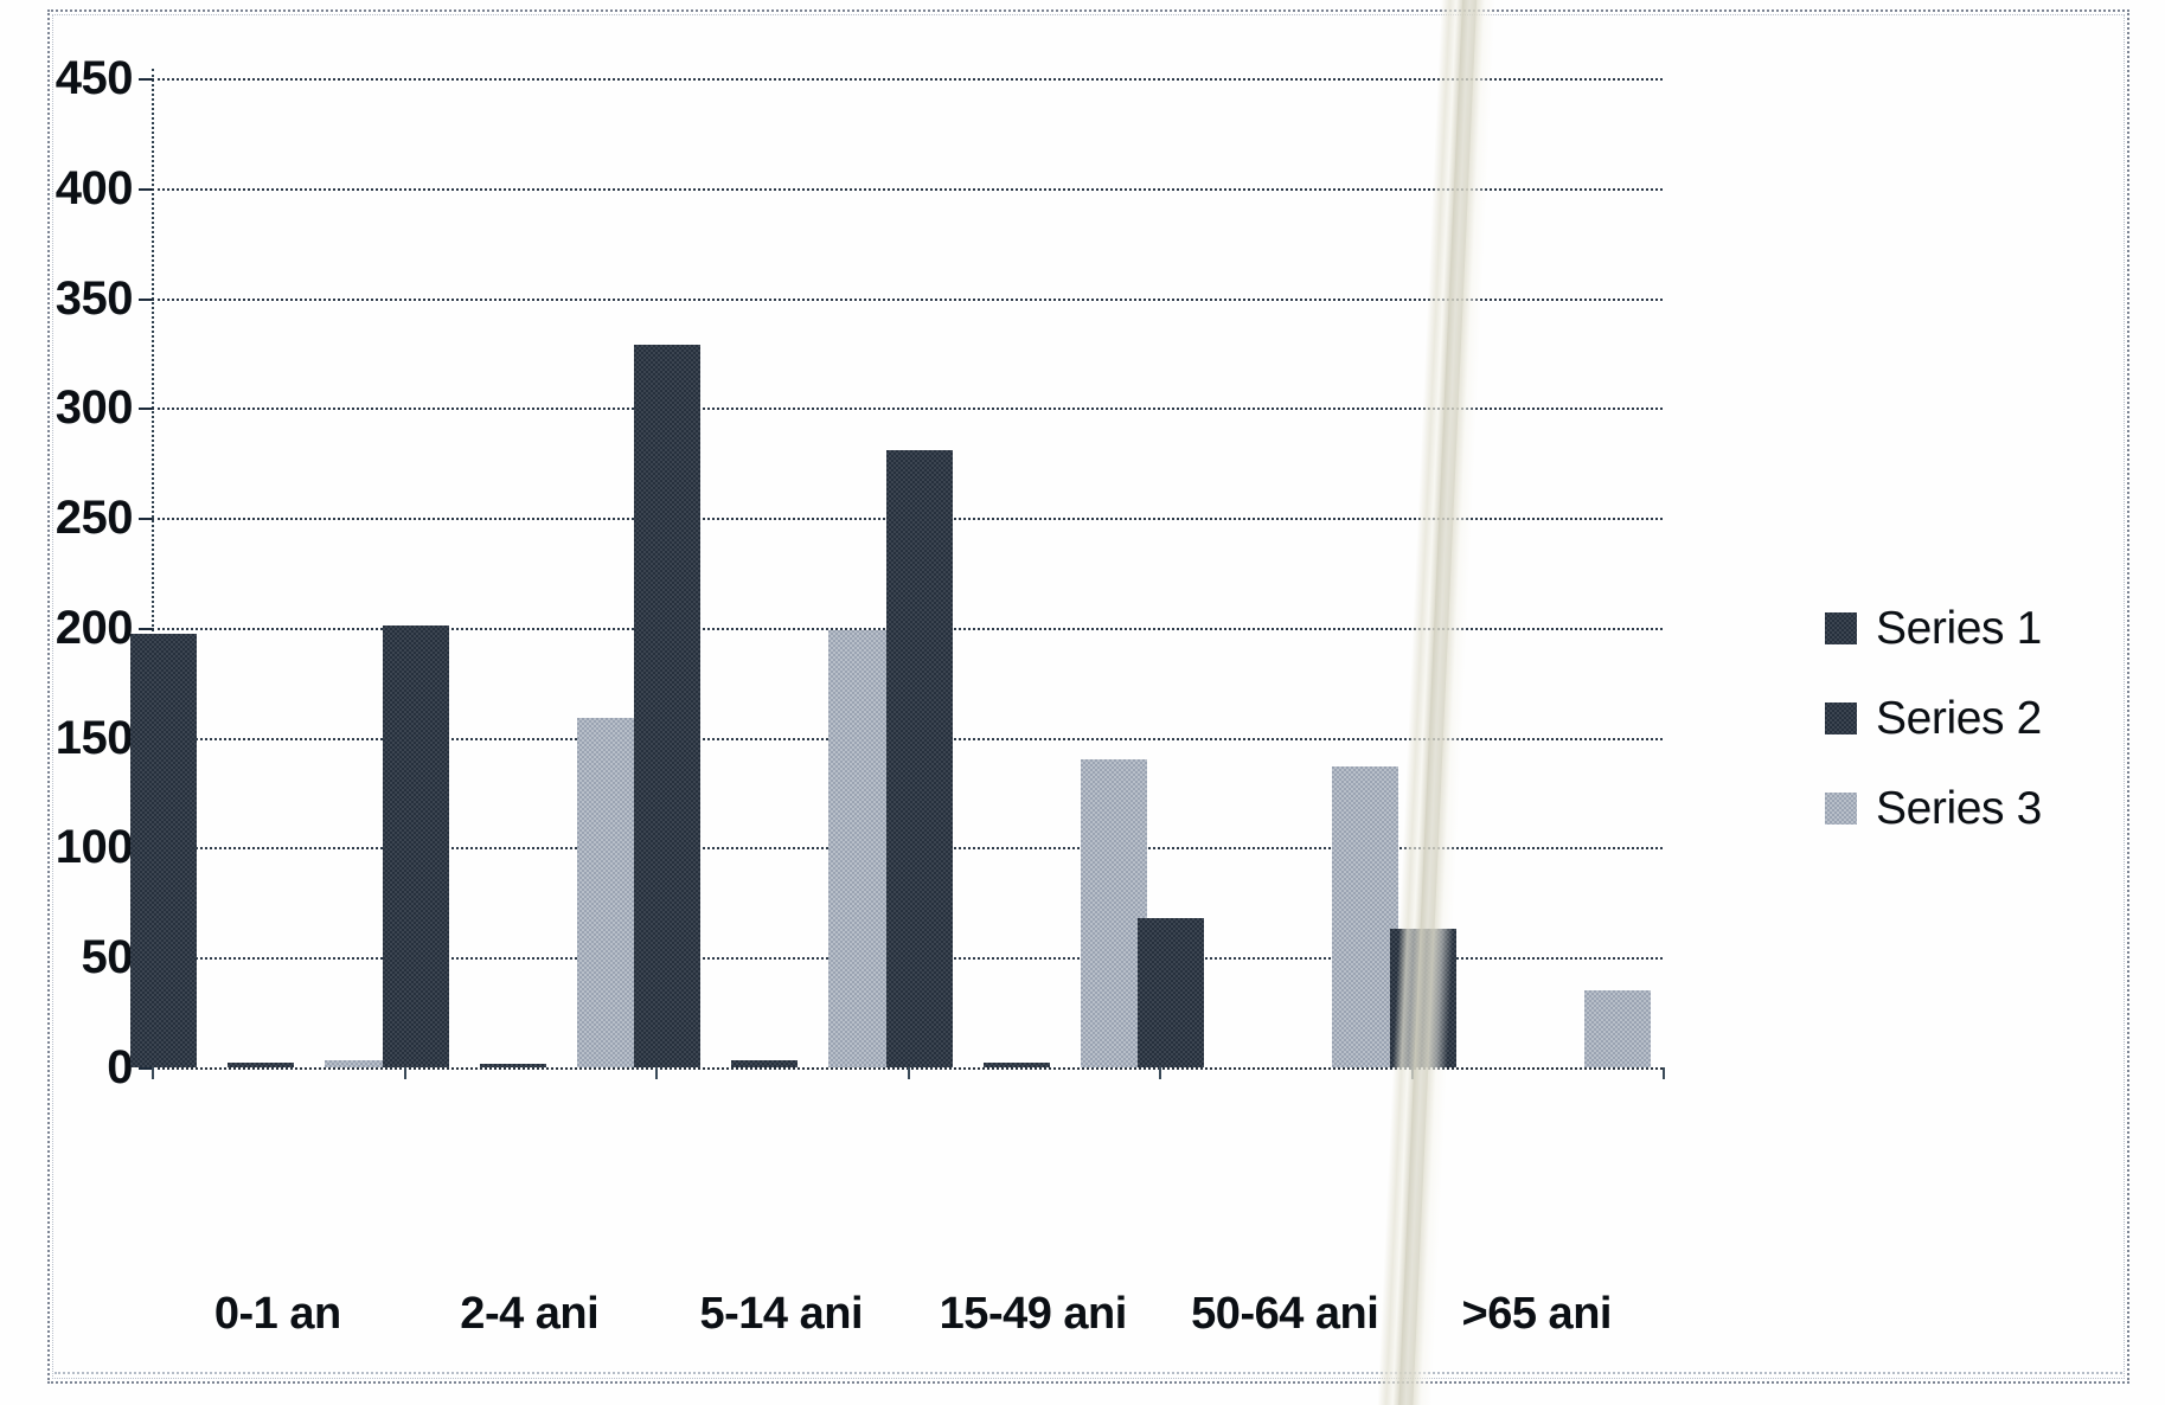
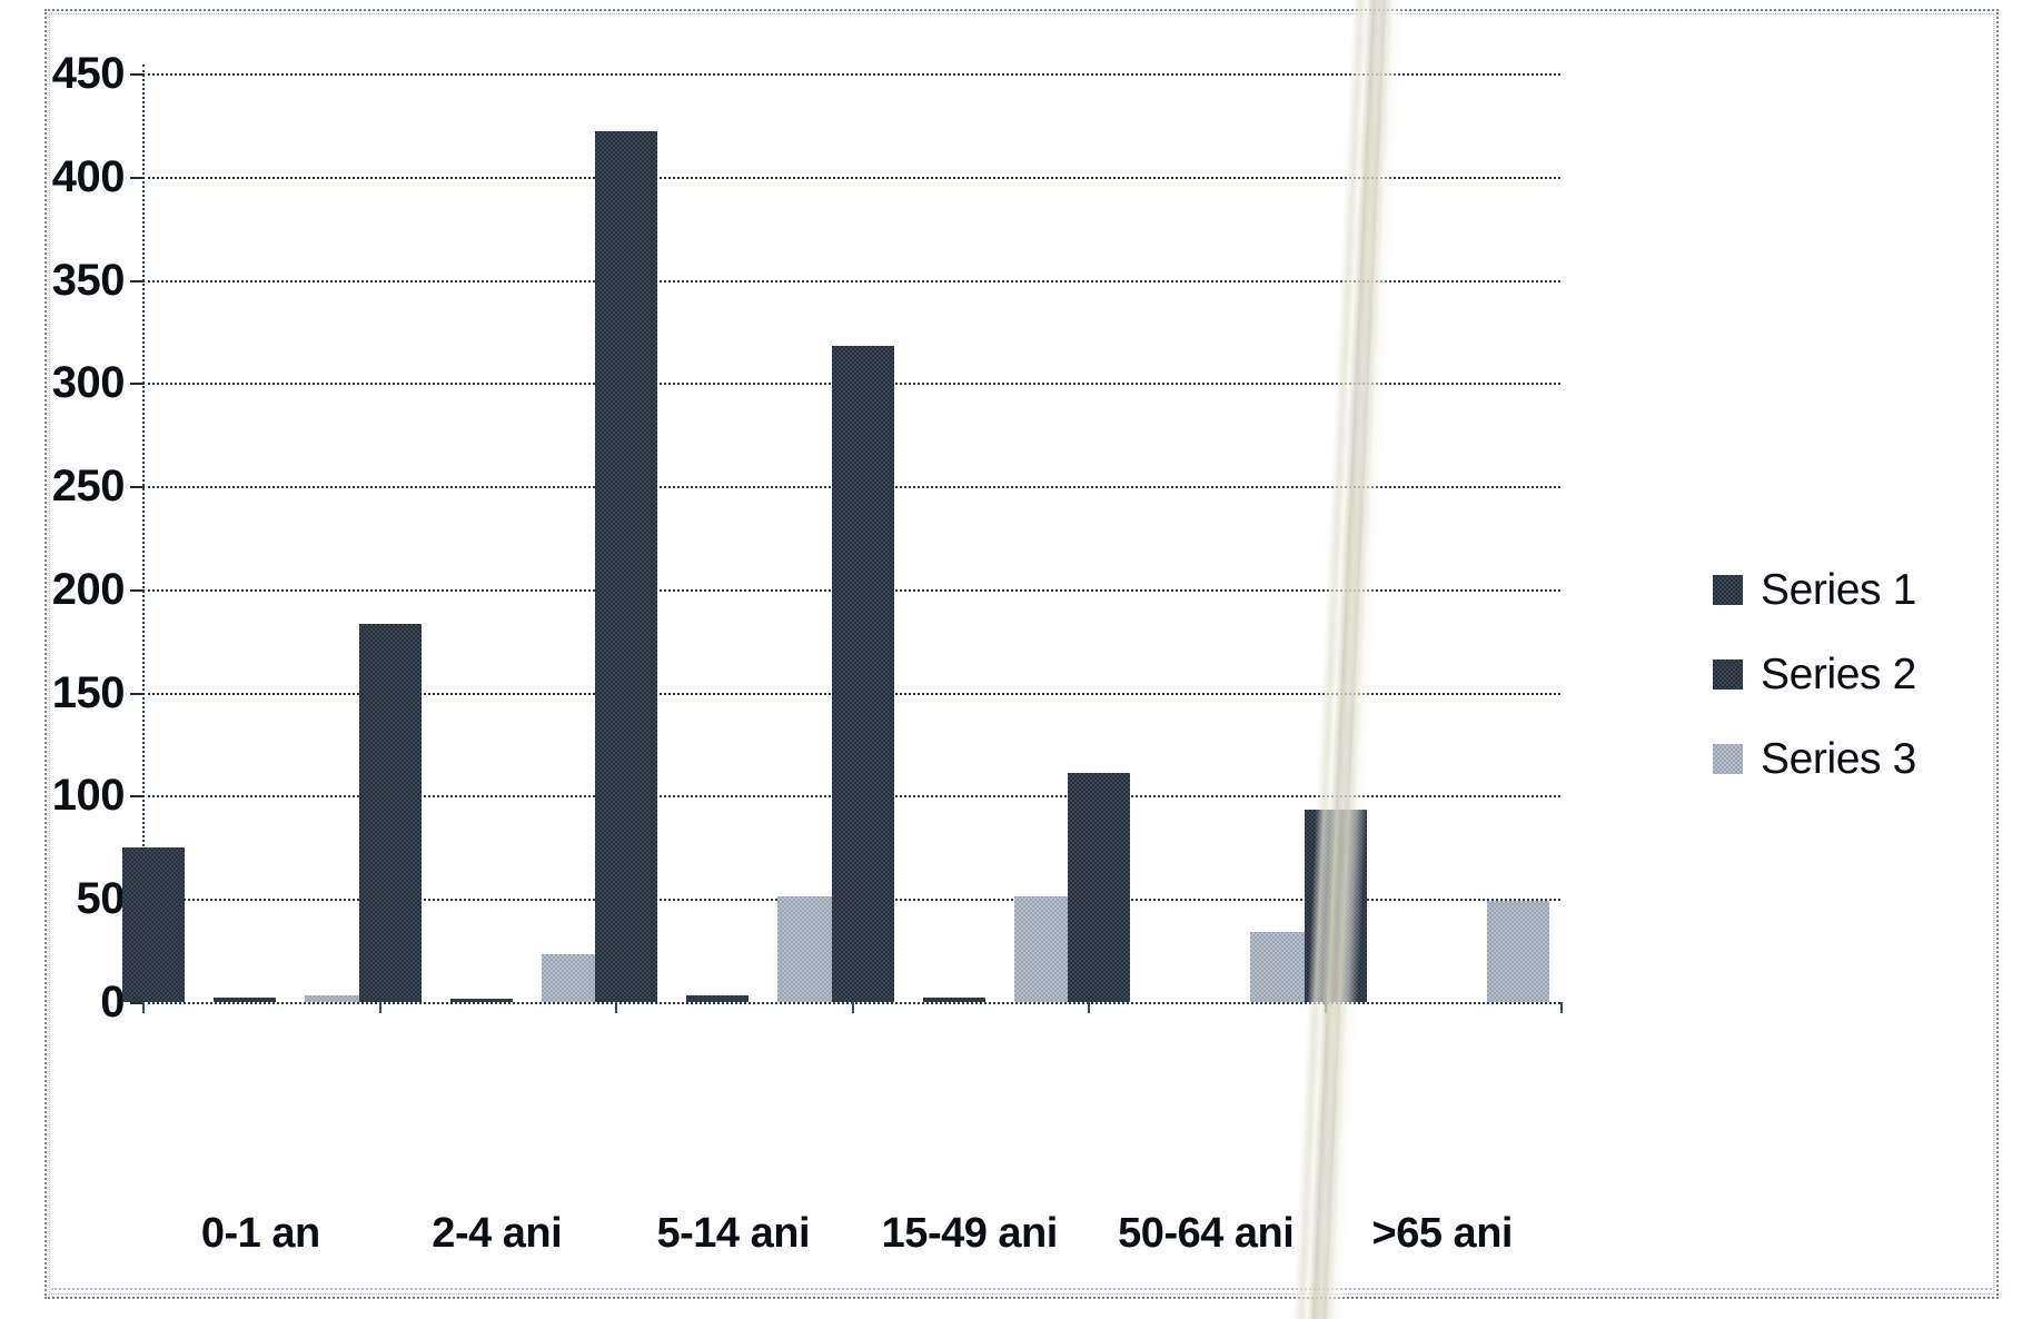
Series 1/0-1 an: 197 -> 75
Series 1/2-4 ani: 201 -> 183
Series 3/2-4 ani: 159 -> 23
Series 1/5-14 ani: 329 -> 422
Series 3/5-14 ani: 199 -> 51
Series 1/15-49 ani: 281 -> 318
Series 3/15-49 ani: 140 -> 51
Series 1/50-64 ani: 68 -> 111
Series 3/50-64 ani: 137 -> 34
Series 1/>65 ani: 63 -> 93
Series 3/>65 ani: 35 -> 49
